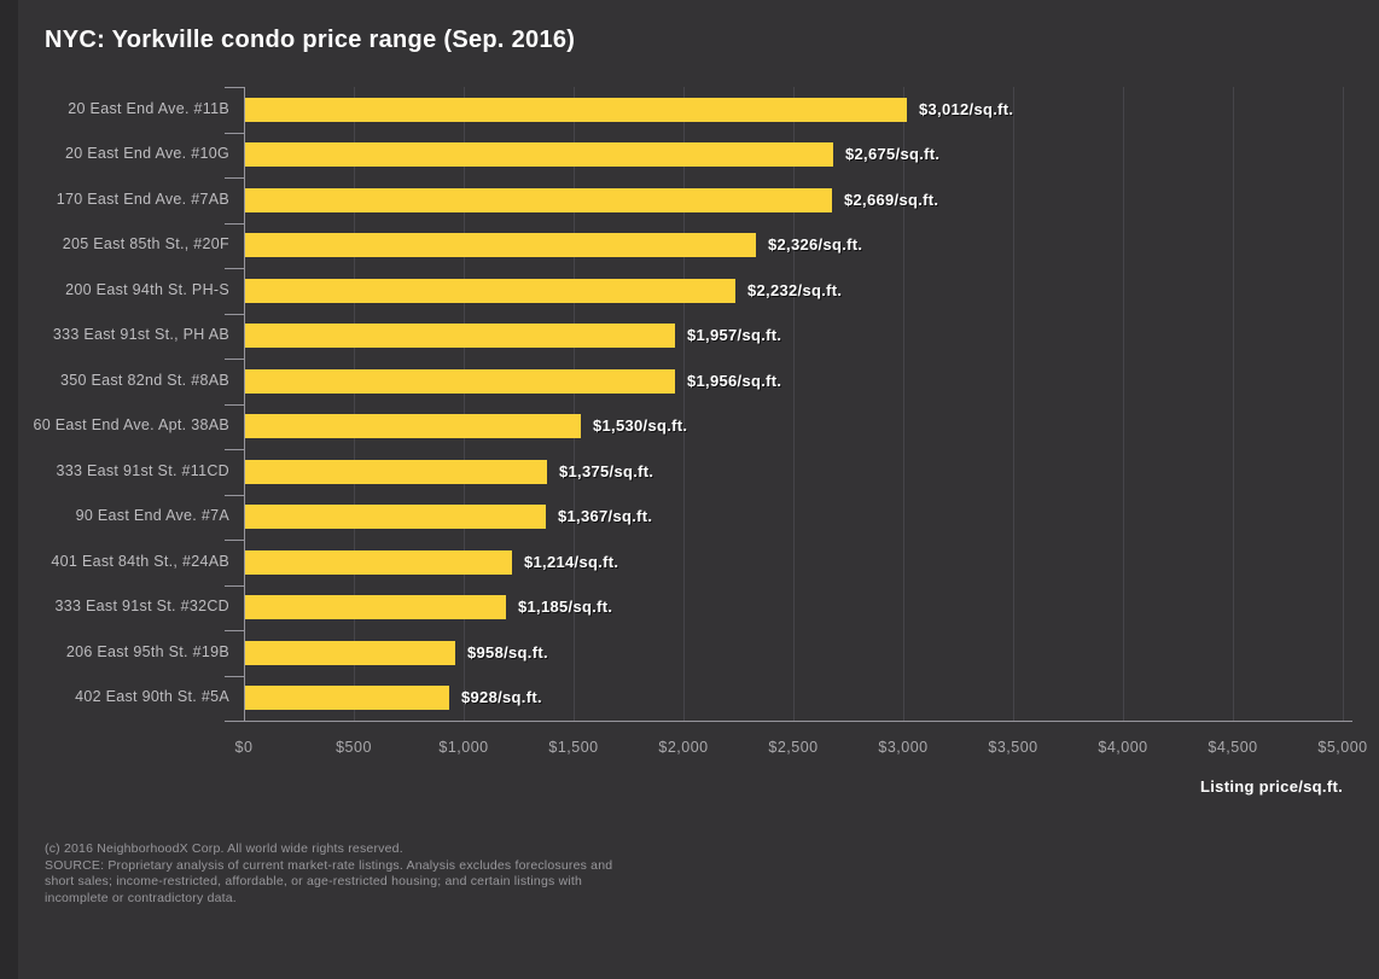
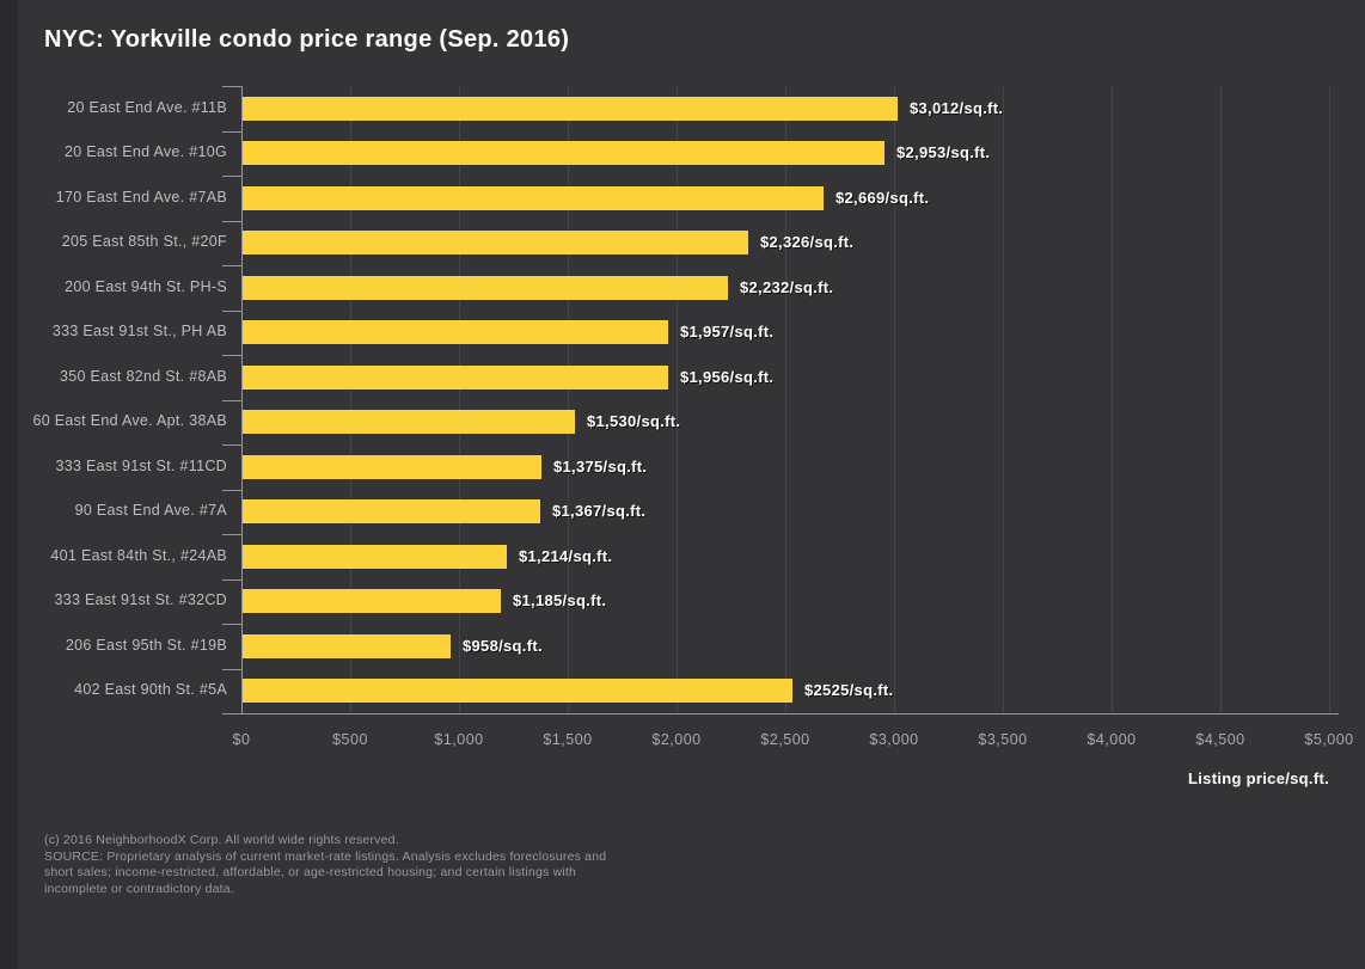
20 East End Ave. #10G: 2,675 -> 2,953
402 East 90th St. #5A: 928 -> 2525
